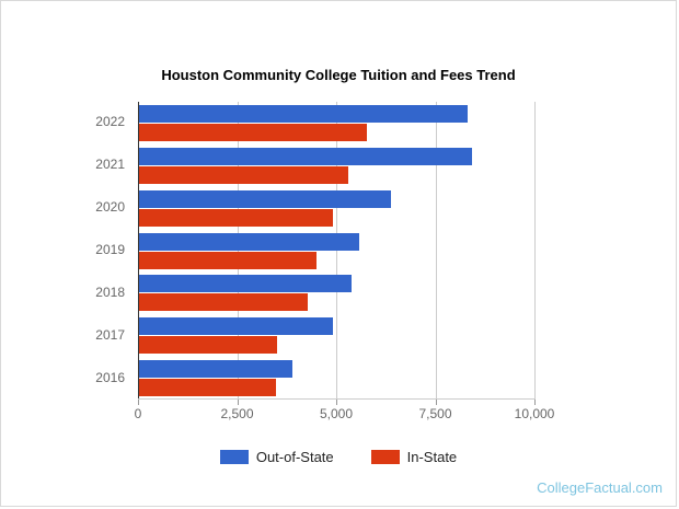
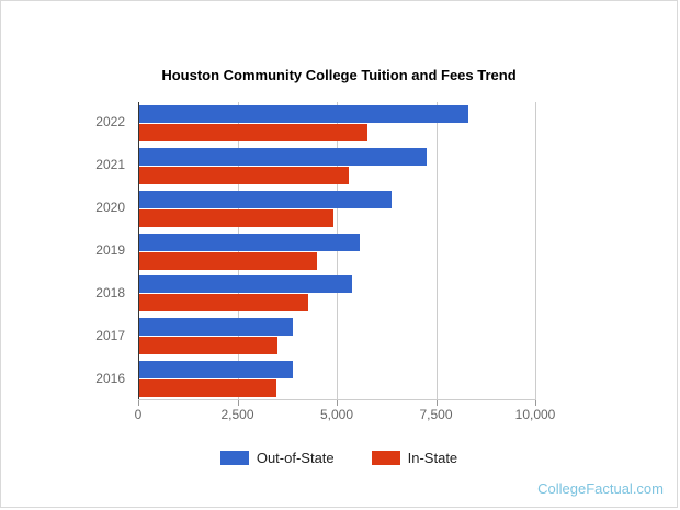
Out-of-State/2021: 8400 -> 7200
Out-of-State/2017: 4900 -> 3900
